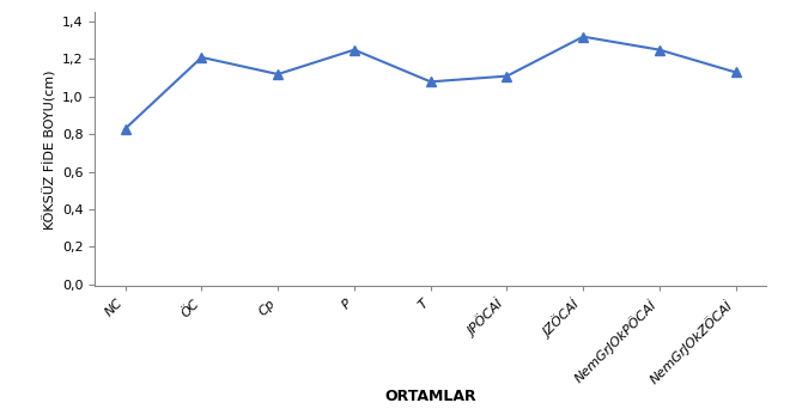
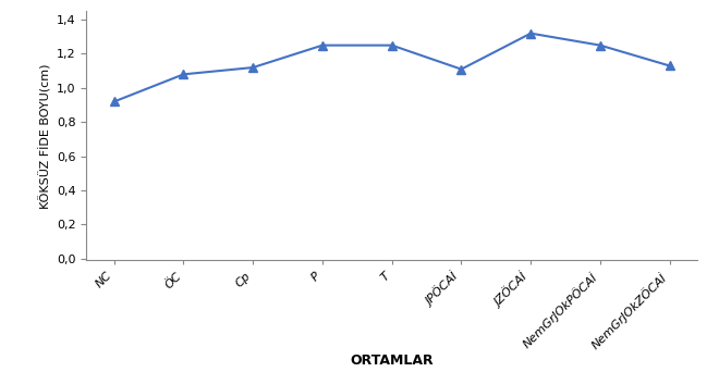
NC: 0,83 -> 0,92
ÖC: 1,21 -> 1,08
T: 1,08 -> 1,25
